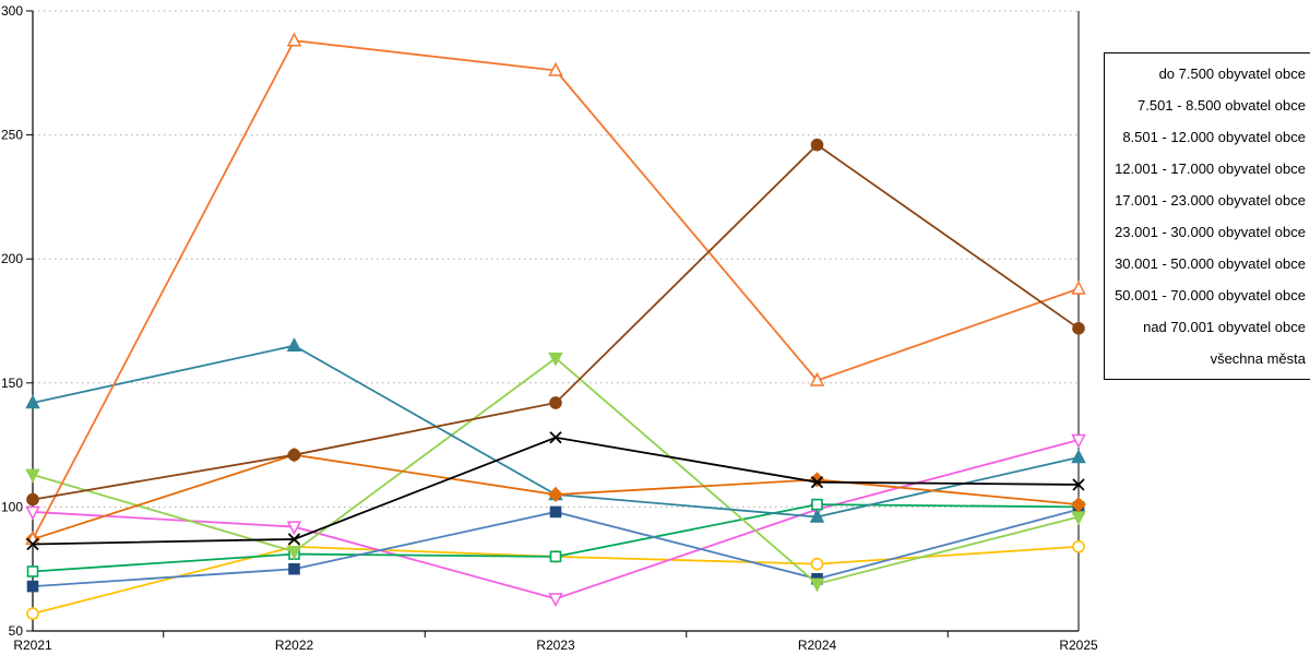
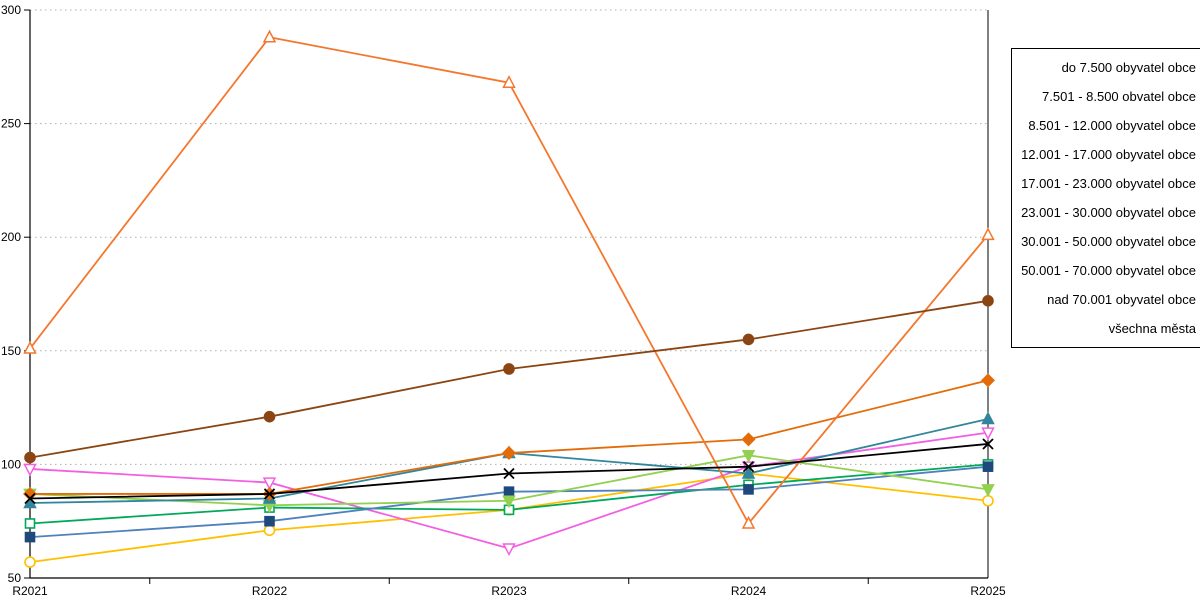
7.501 - 8.500 obvatel obce/R2021: 87 -> 151
17.001 - 23.000 obyvatel obce/R2021: 113 -> 87
23.001 - 30.000 obyvatel obce/R2021: 142 -> 83
do 7.500 obyvatel obce/R2022: 84 -> 71
23.001 - 30.000 obyvatel obce/R2022: 165 -> 85
50.001 - 70.000 obyvatel obce/R2022: 121 -> 87
7.501 - 8.500 obvatel obce/R2023: 276 -> 268
17.001 - 23.000 obyvatel obce/R2023: 160 -> 84
30.001 - 50.000 obyvatel obce/R2023: 98 -> 88
všechna města/R2023: 128 -> 96
do 7.500 obyvatel obce/R2024: 77 -> 96
7.501 - 8.500 obvatel obce/R2024: 151 -> 74
12.001 - 17.000 obyvatel obce/R2024: 101 -> 91
17.001 - 23.000 obyvatel obce/R2024: 69 -> 104
30.001 - 50.000 obyvatel obce/R2024: 71 -> 89
nad 70.001 obyvatel obce/R2024: 246 -> 155
všechna města/R2024: 110 -> 99
7.501 - 8.500 obvatel obce/R2025: 188 -> 201
8.501 - 12.000 obyvatel obce/R2025: 127 -> 114
17.001 - 23.000 obyvatel obce/R2025: 96 -> 89
50.001 - 70.000 obyvatel obce/R2025: 101 -> 137
